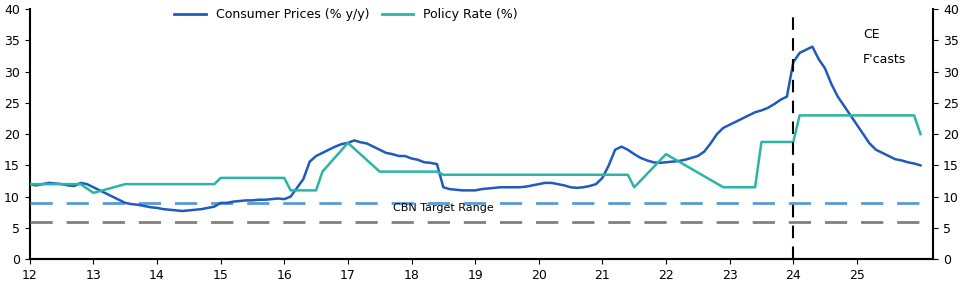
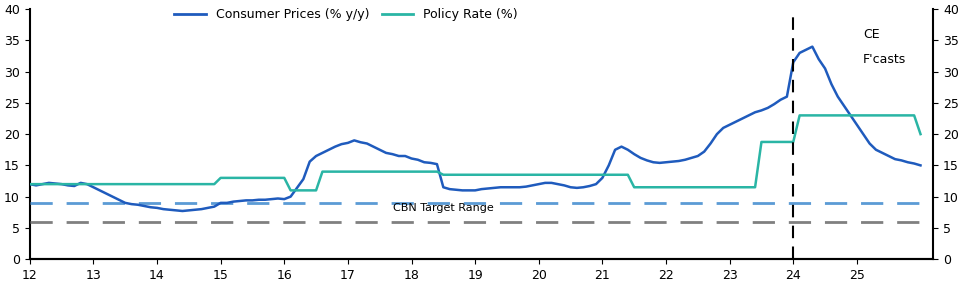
Policy Rate (%)/13: 10.6 -> 12.0
Policy Rate (%)/17: 18.6 -> 14.0
Policy Rate (%)/22: 16.8 -> 11.5
